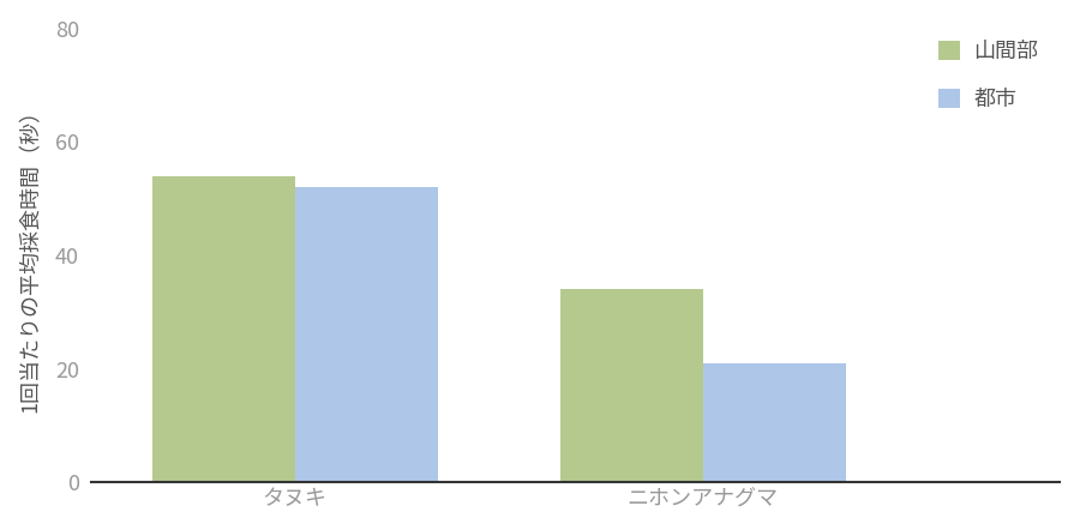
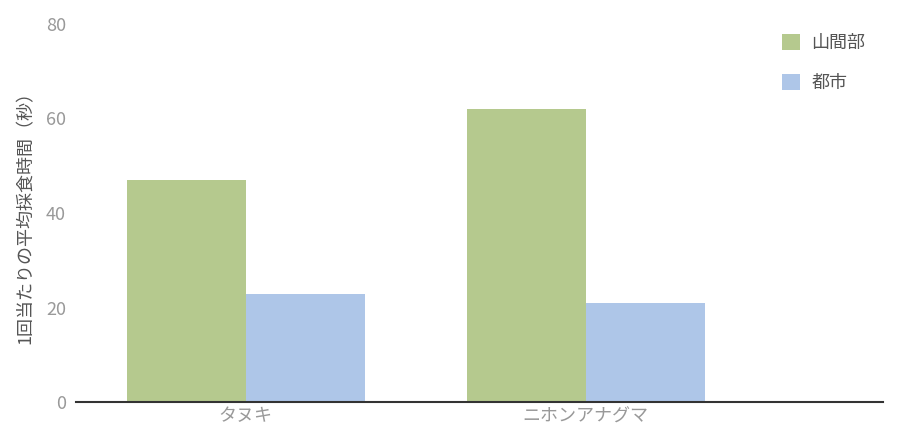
山間部/タヌキ: 54 -> 47
都市/タヌキ: 52 -> 23
山間部/ニホンアナグマ: 34 -> 62
